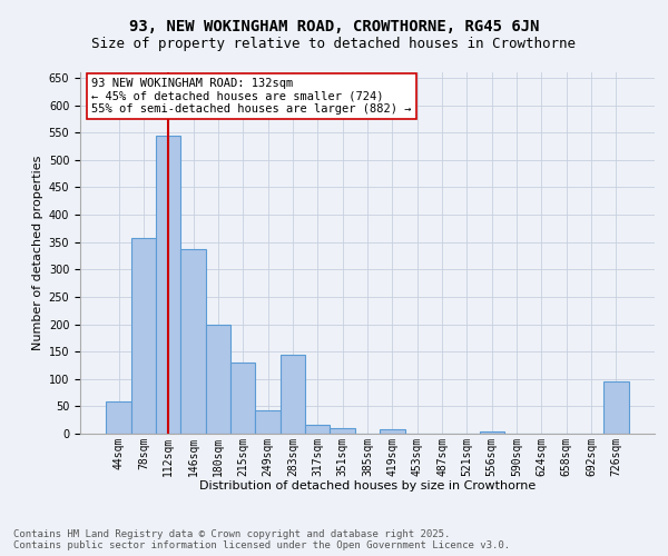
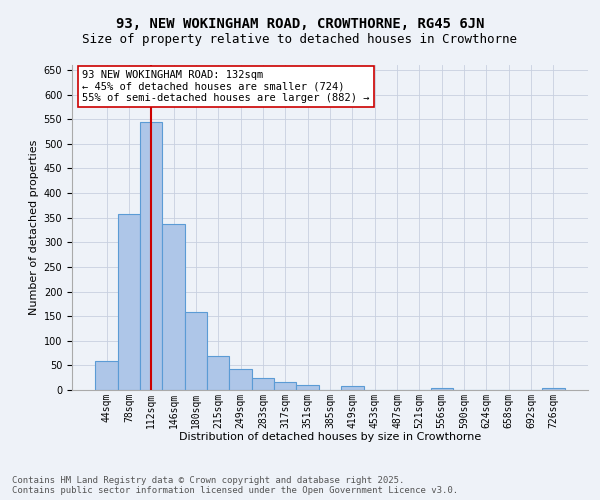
180sqm: 200 -> 158
215sqm: 130 -> 70
283sqm: 145 -> 25
726sqm: 95 -> 5
